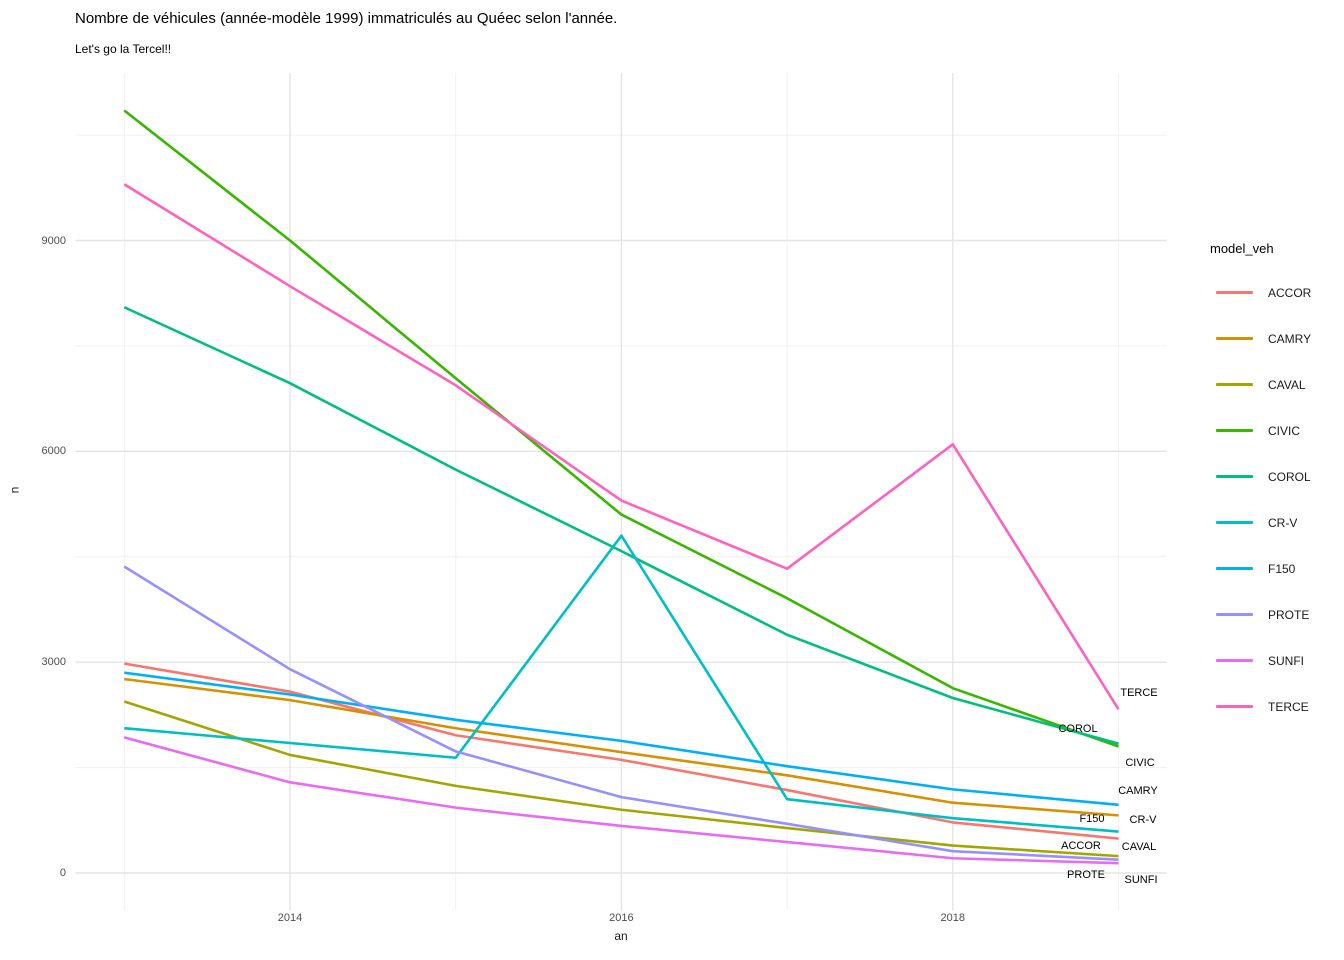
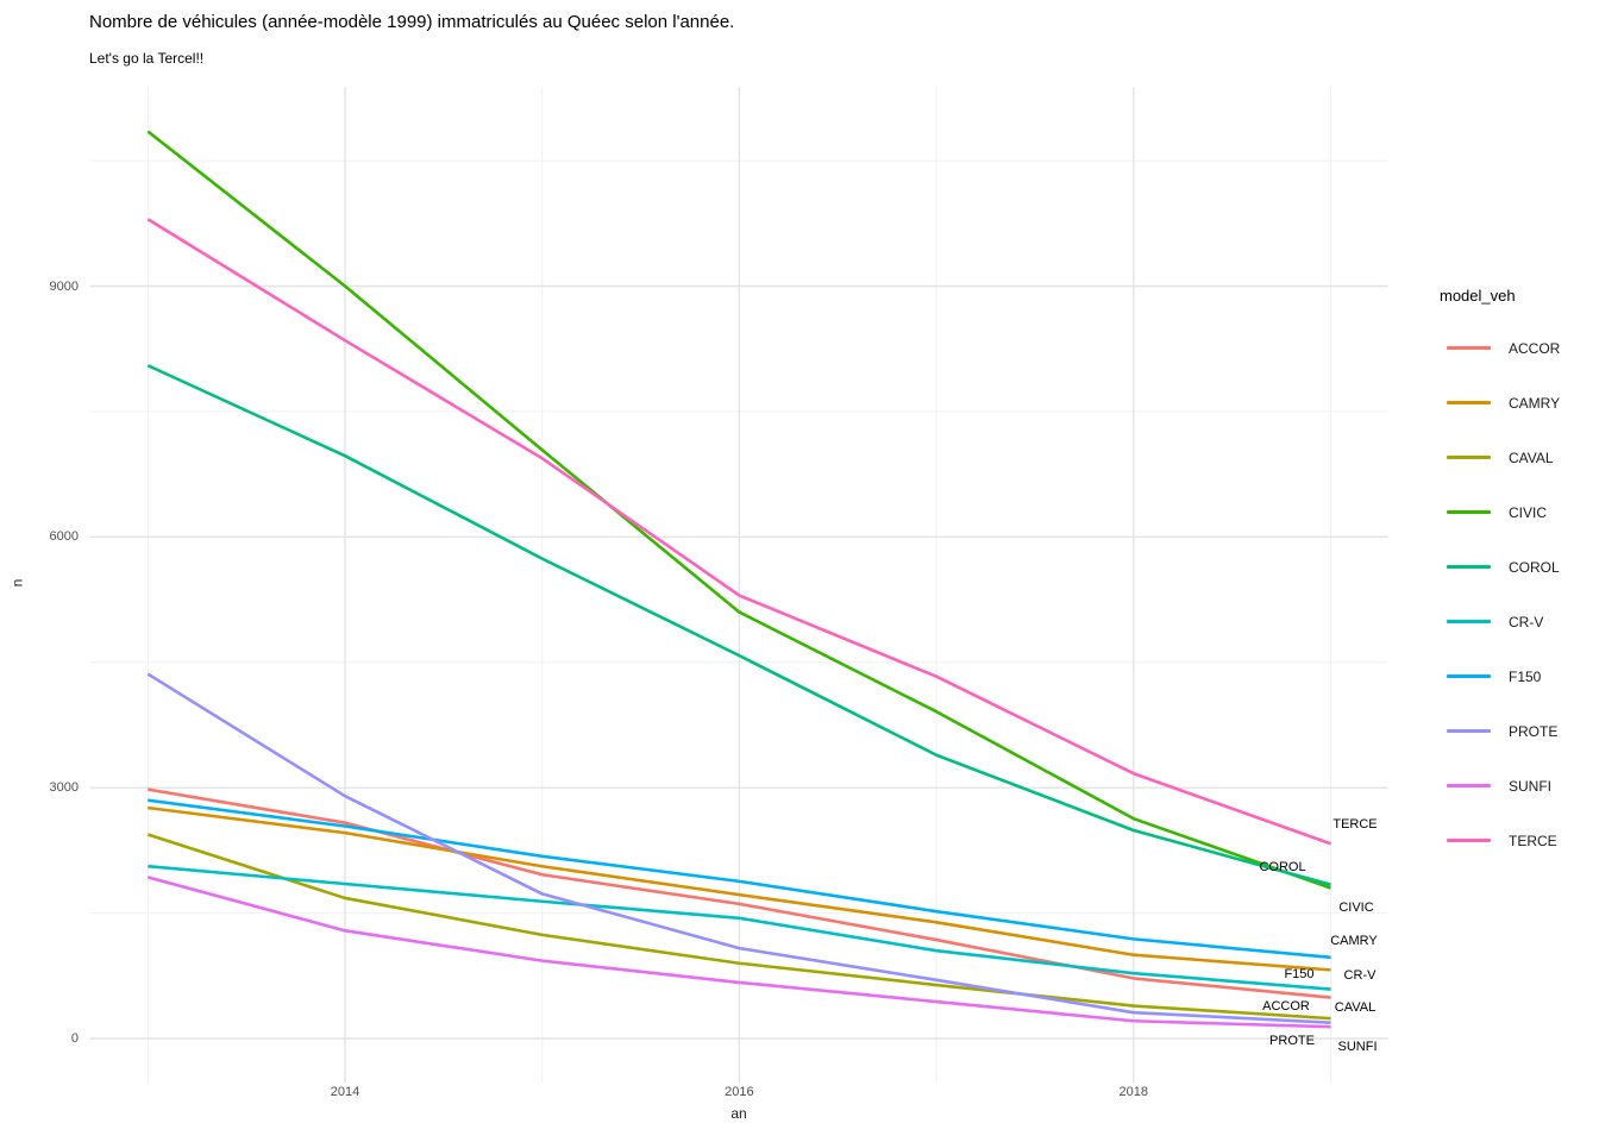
CR-V/2016: 4800 -> 1400
TERCE/2018: 6100 -> 3200
